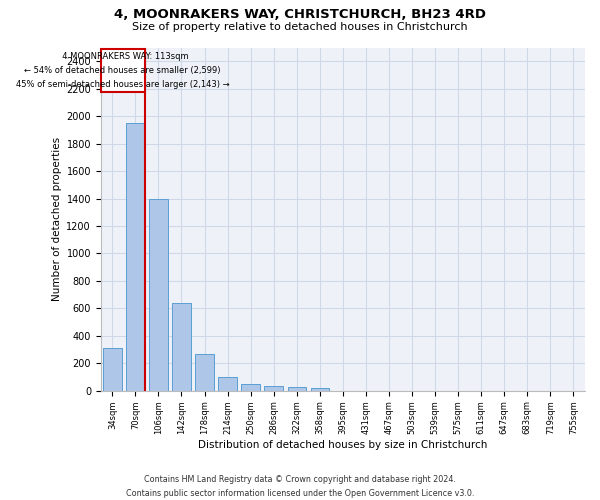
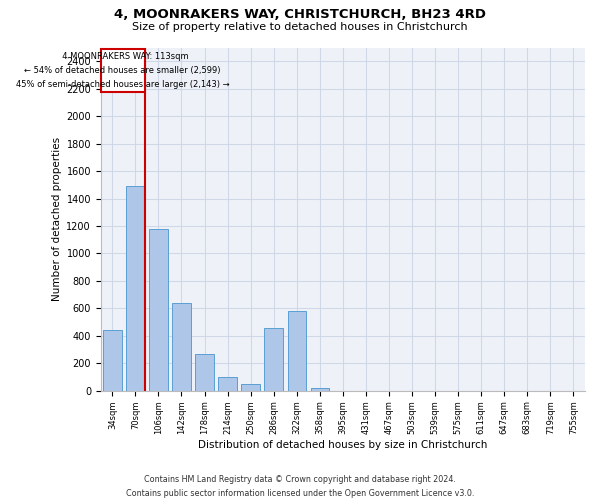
34sqm: 310 -> 440
70sqm: 1950 -> 1490
106sqm: 1400 -> 1180
286sqm: 40 -> 460
322sqm: 30 -> 580
